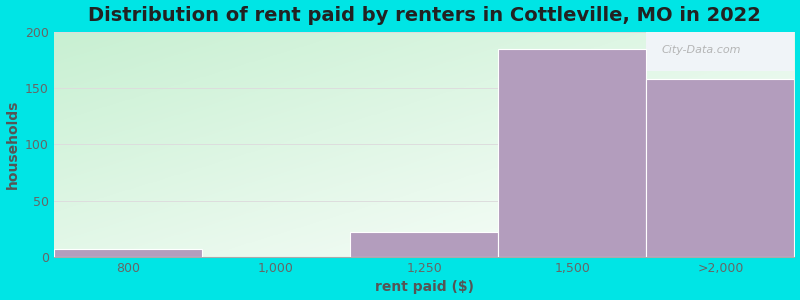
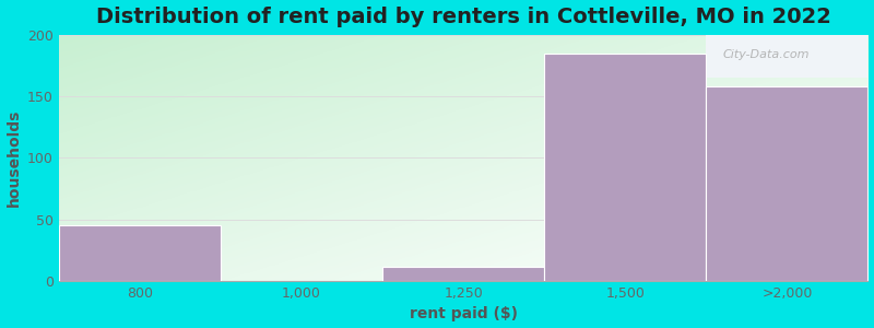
800: 7 -> 45
1,250: 22 -> 12
